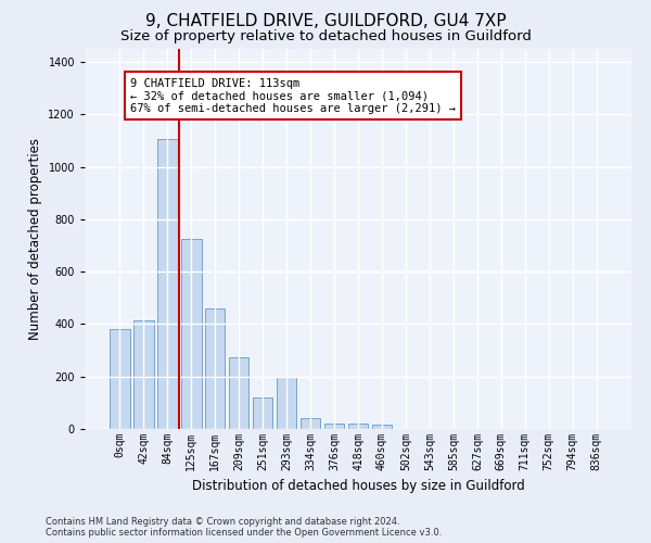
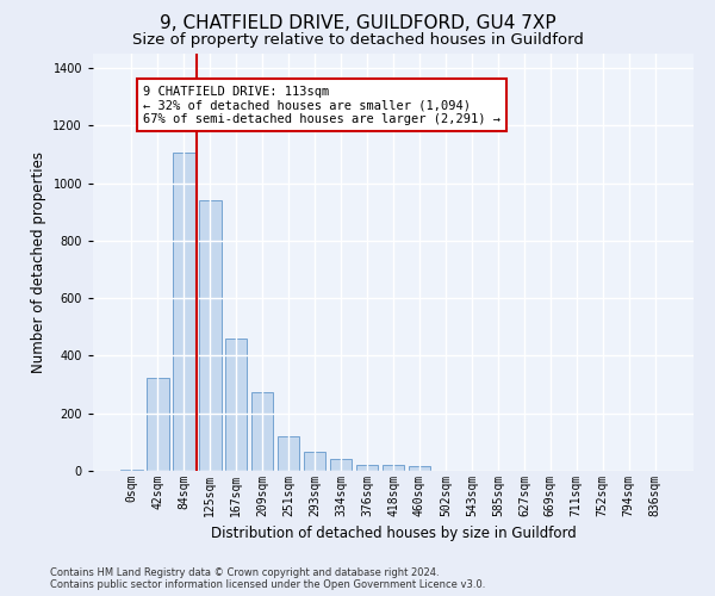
0sqm: 380 -> 5
42sqm: 415 -> 325
125sqm: 725 -> 940
293sqm: 200 -> 65
